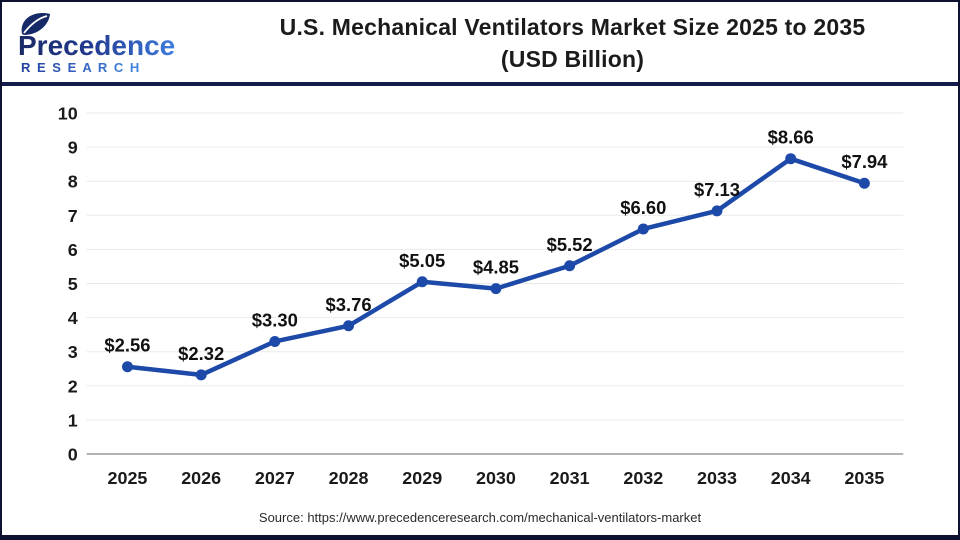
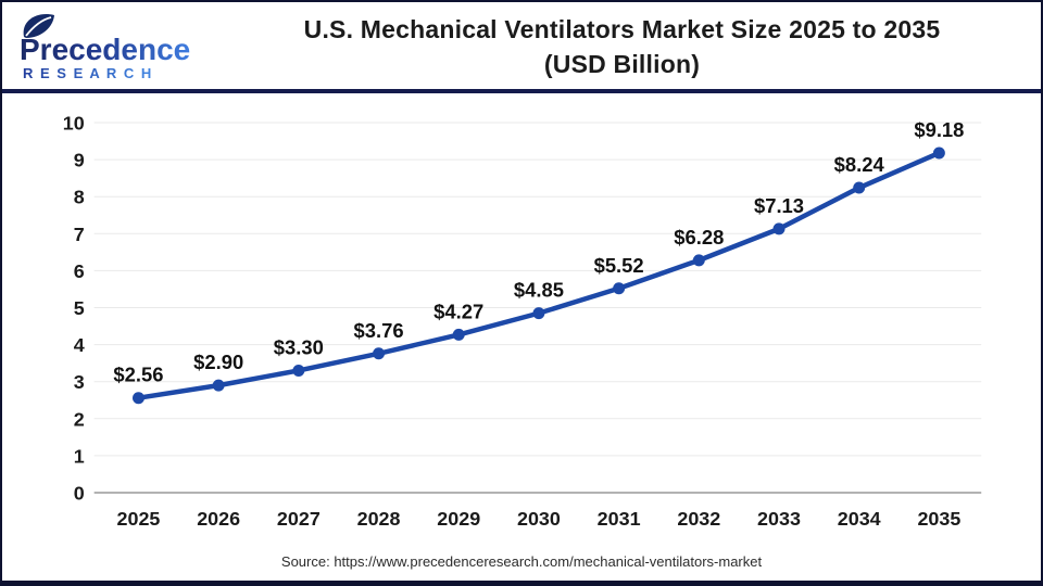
2026: $2.32 -> $2.90
2029: $5.05 -> $4.27
2032: $6.60 -> $6.28
2034: $8.66 -> $8.24
2035: $7.94 -> $9.18
